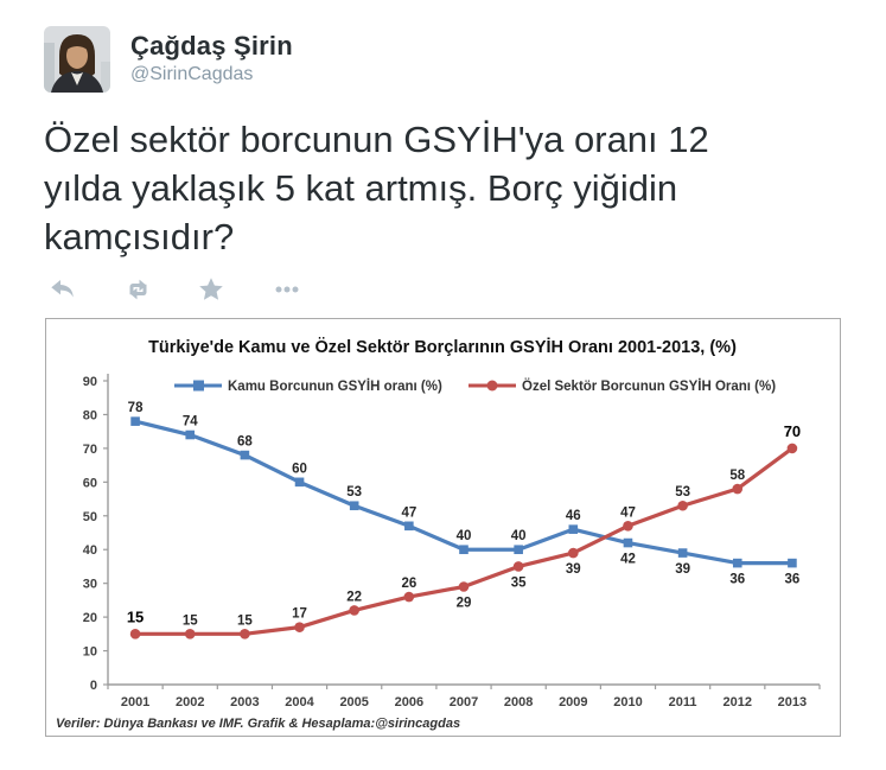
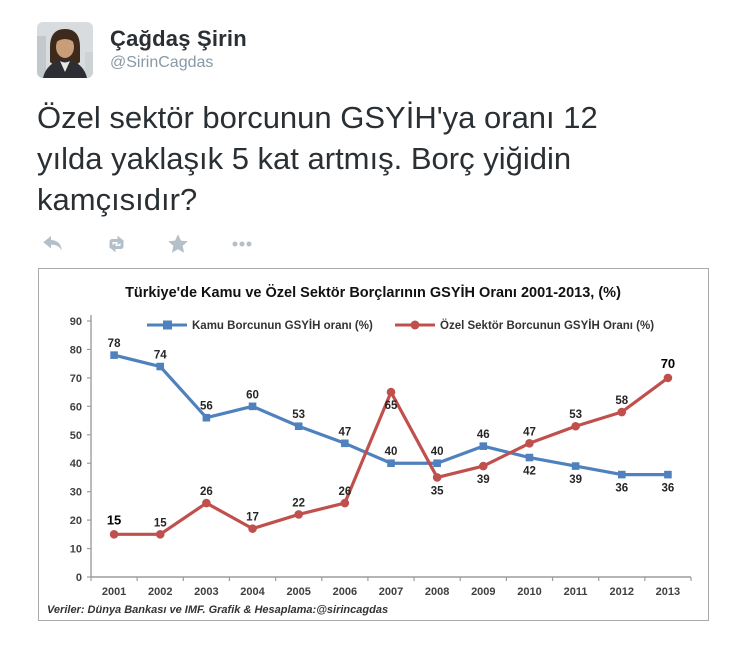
Kamu Borcunun GSYİH oranı (%)/2003: 68 -> 56
Özel Sektör Borcunun GSYİH Oranı (%)/2003: 15 -> 26
Özel Sektör Borcunun GSYİH Oranı (%)/2007: 29 -> 65
